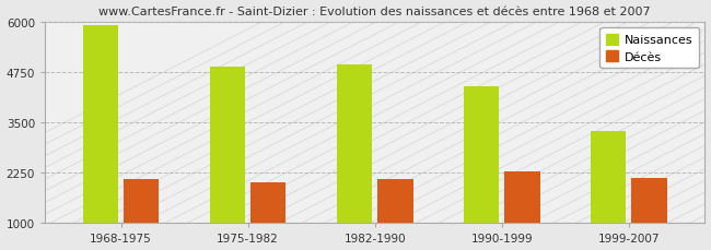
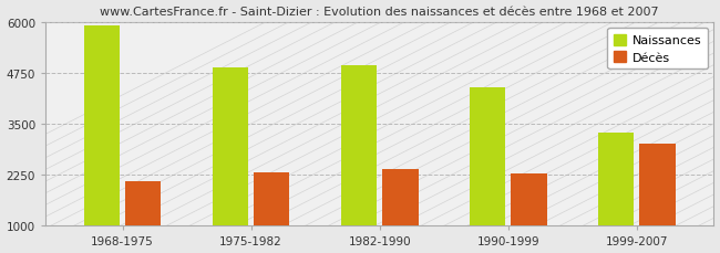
Décès/1975-1982: 2000 -> 2300
Décès/1982-1990: 2090 -> 2400
Décès/1999-2007: 2130 -> 3000
